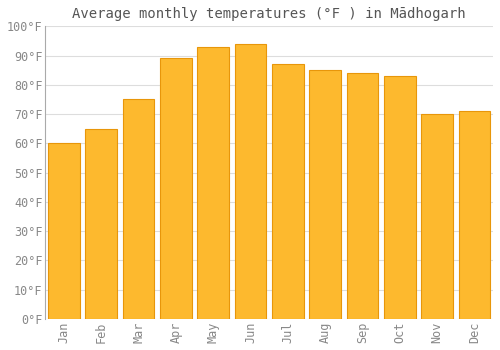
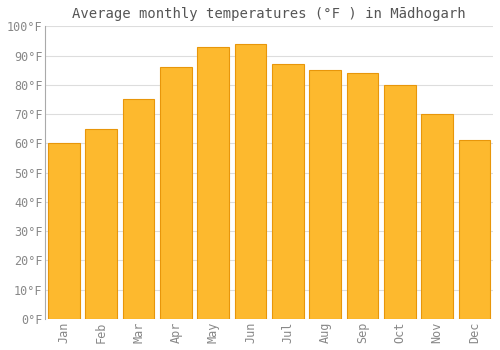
Apr: 89°F -> 86°F
Oct: 83°F -> 80°F
Dec: 71°F -> 61°F
